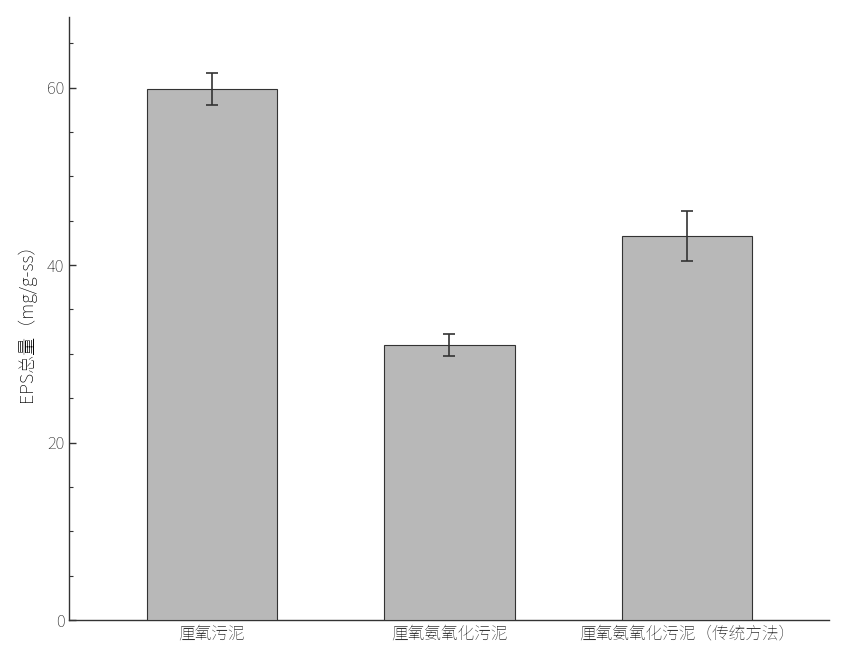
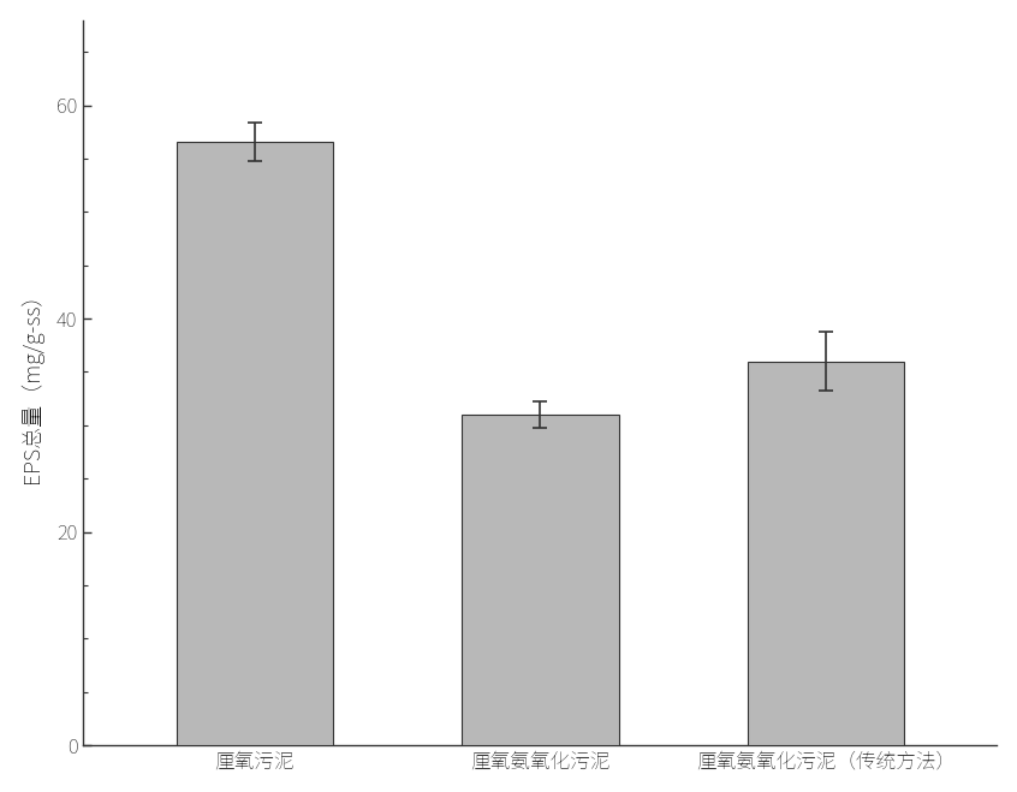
厘氧污泥: 59.8 -> 56.6
厘氧氨氧化污泥（传统方法）: 43.3 -> 36.0
